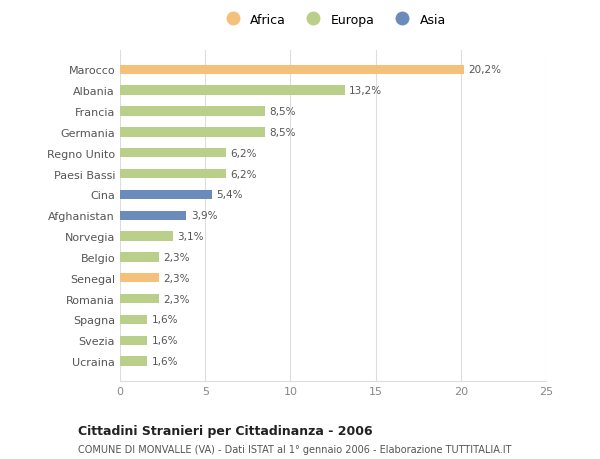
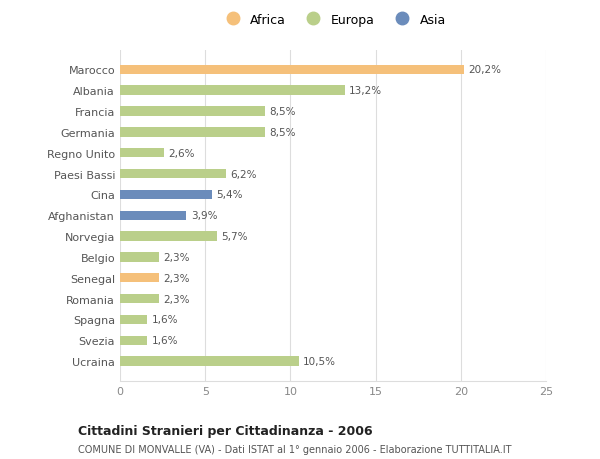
Regno Unito: 6,2% -> 2,6%
Norvegia: 3,1% -> 5,7%
Ucraina: 1,6% -> 10,5%
